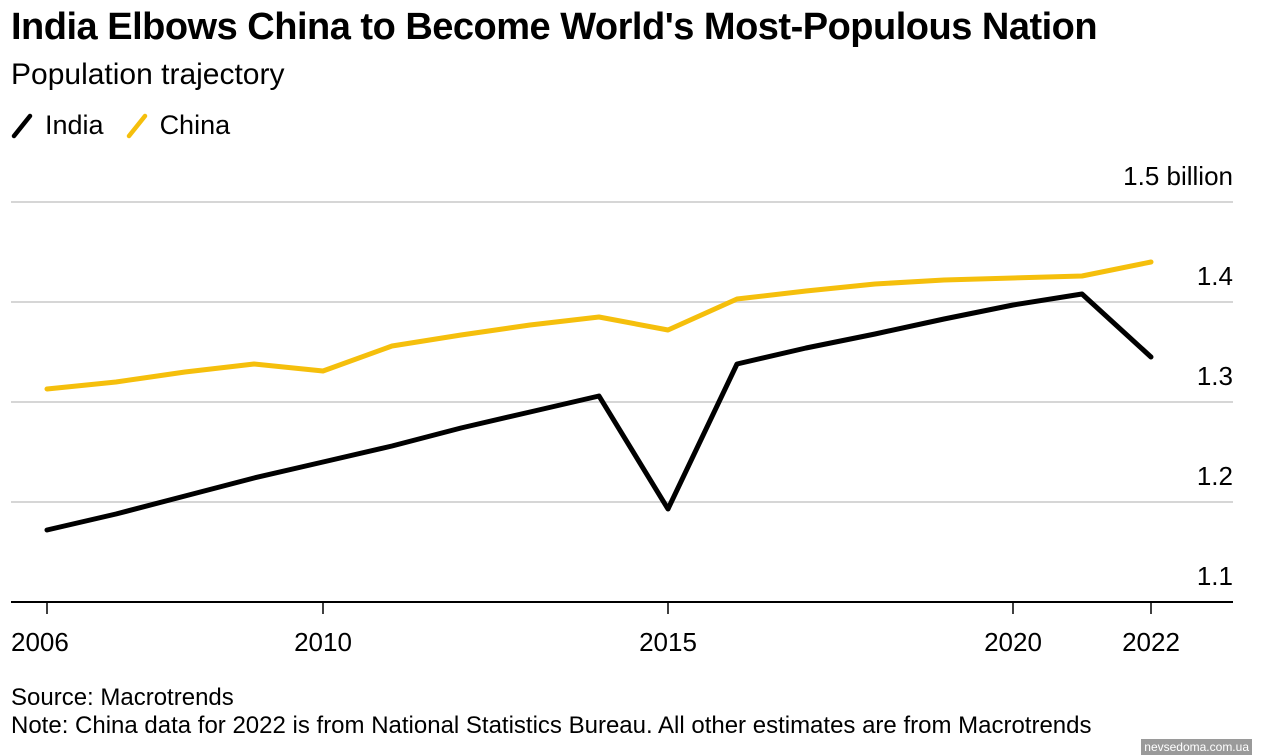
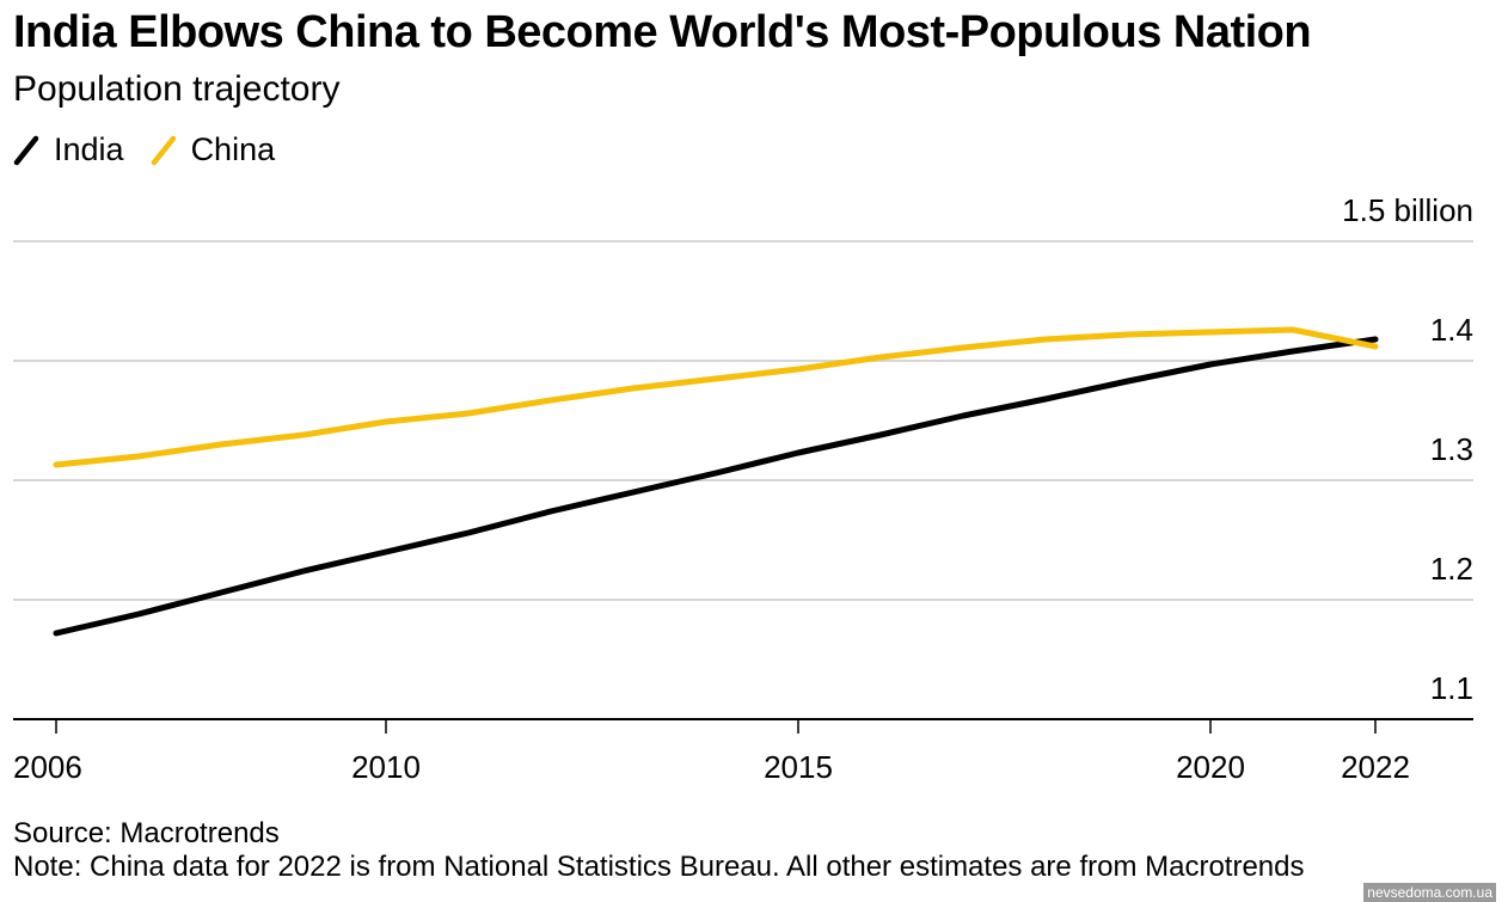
China/2010: 1.331 -> 1.349
India/2015: 1.193 -> 1.323
China/2015: 1.372 -> 1.393
India/2022: 1.345 -> 1.418
China/2022: 1.440 -> 1.412
